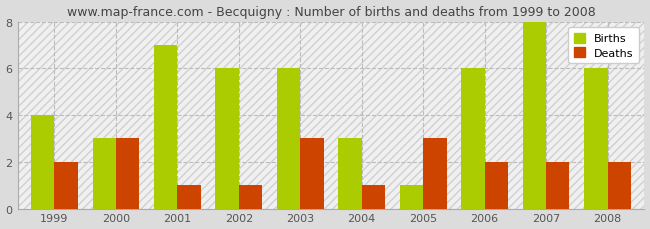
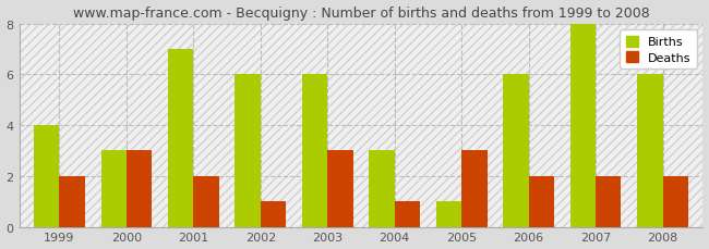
Deaths/2001: 1 -> 2
